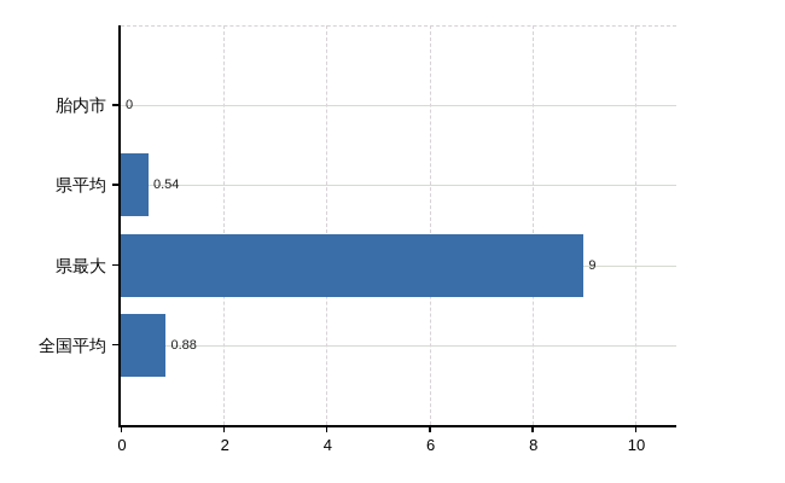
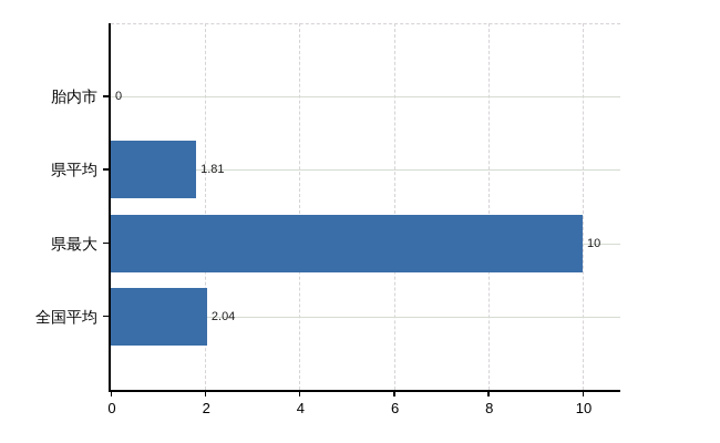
県平均: 0.54 -> 1.81
県最大: 9 -> 10
全国平均: 0.88 -> 2.04
